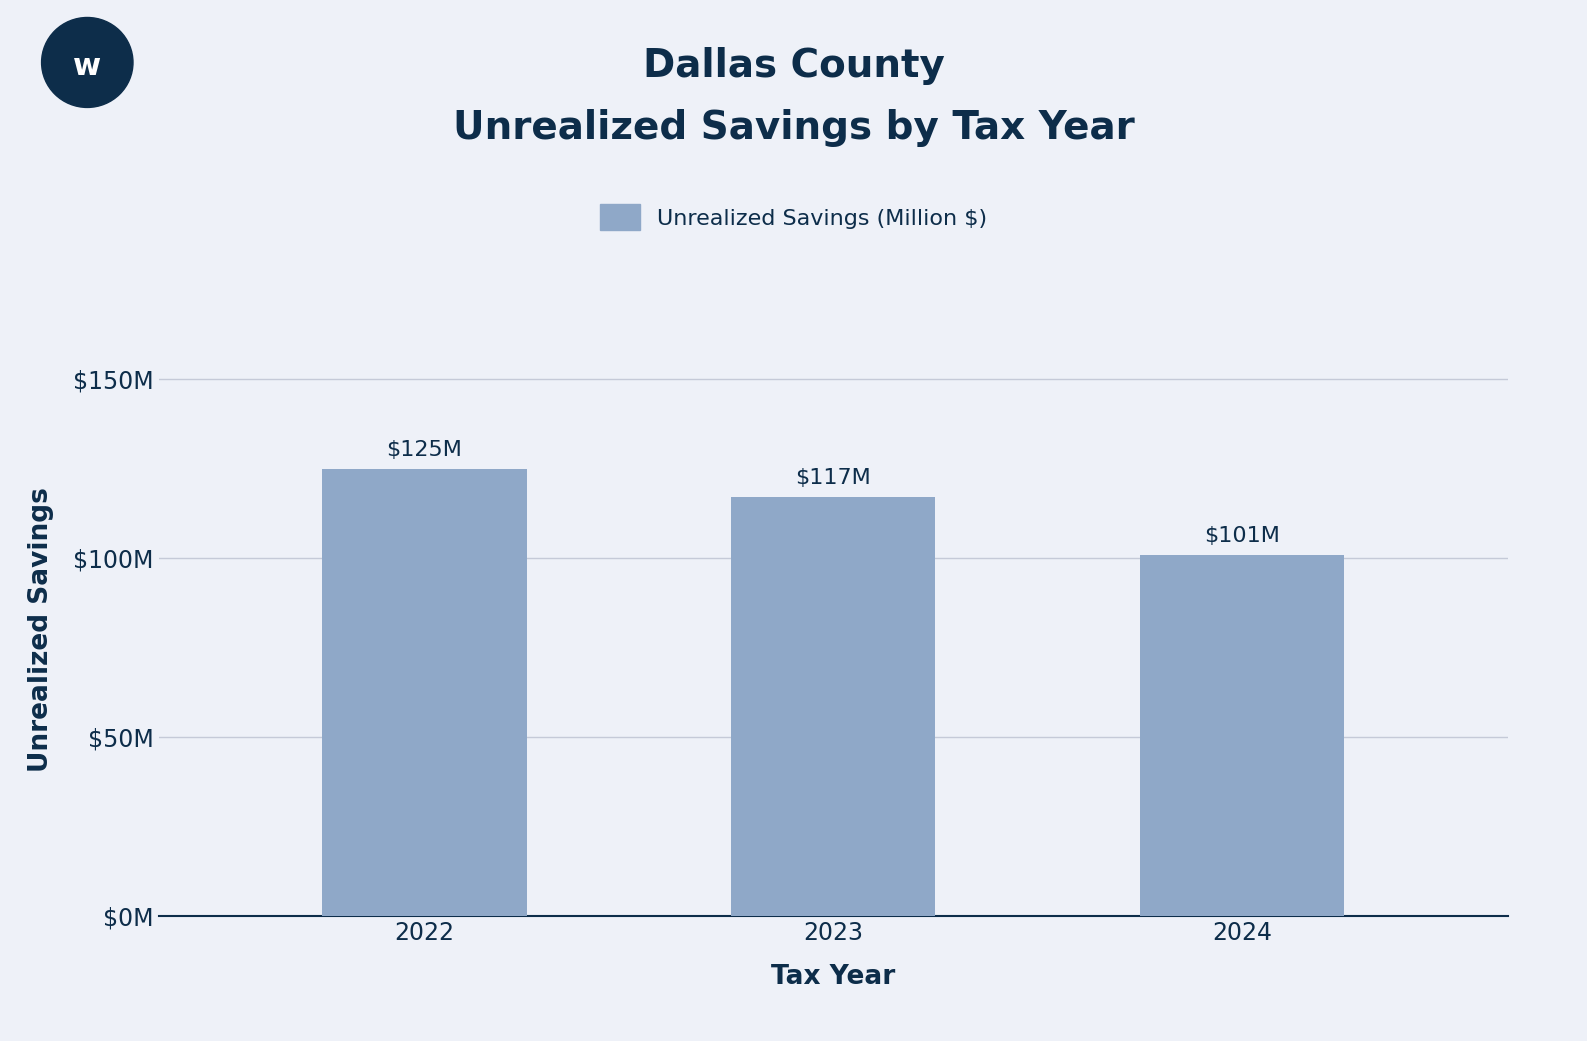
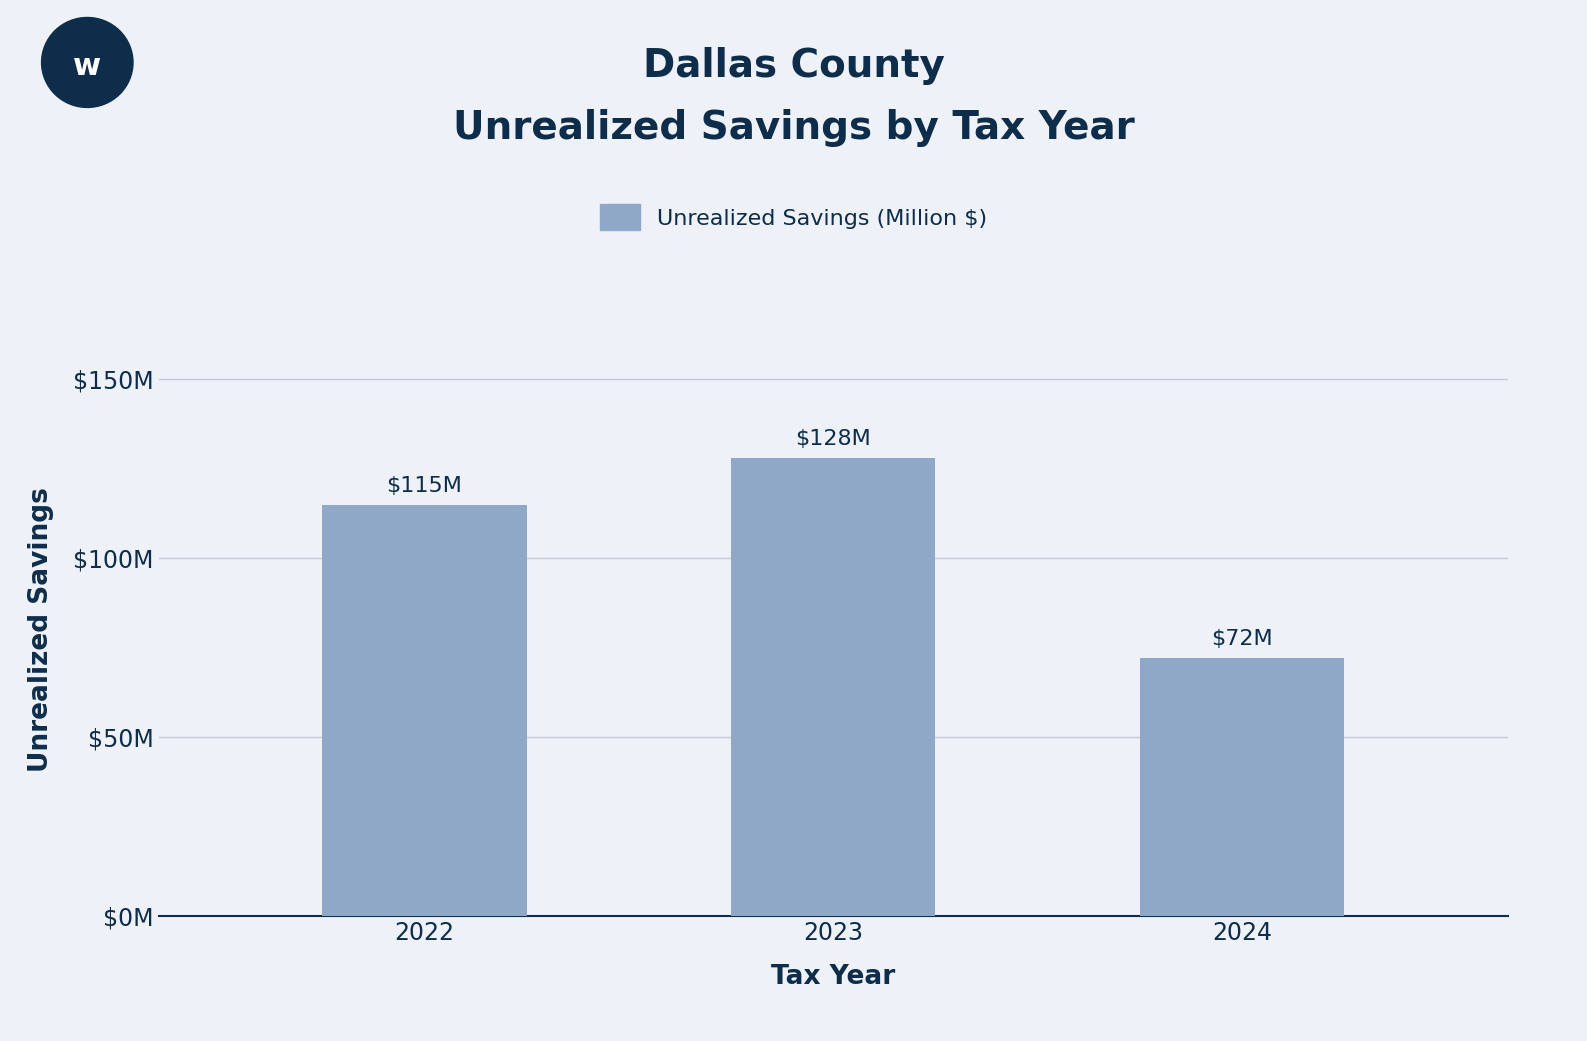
2022: $125M -> $115M
2023: $117M -> $128M
2024: $101M -> $72M
